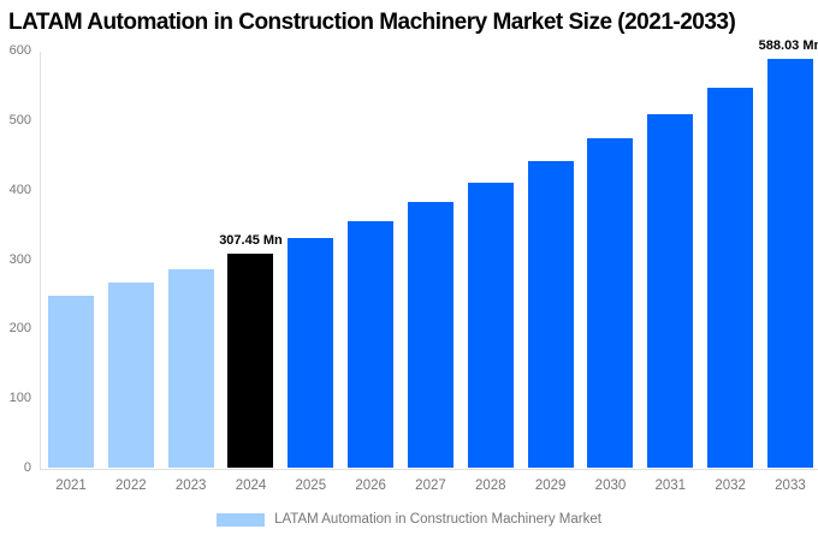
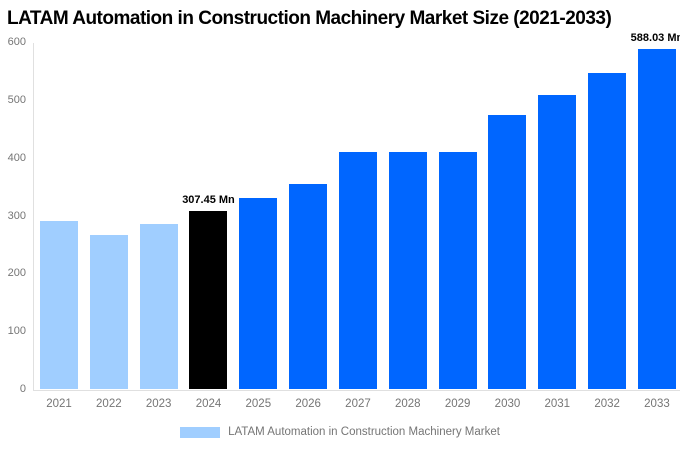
2021: 250 -> 290
2027: 380 -> 410
2029: 440 -> 410
